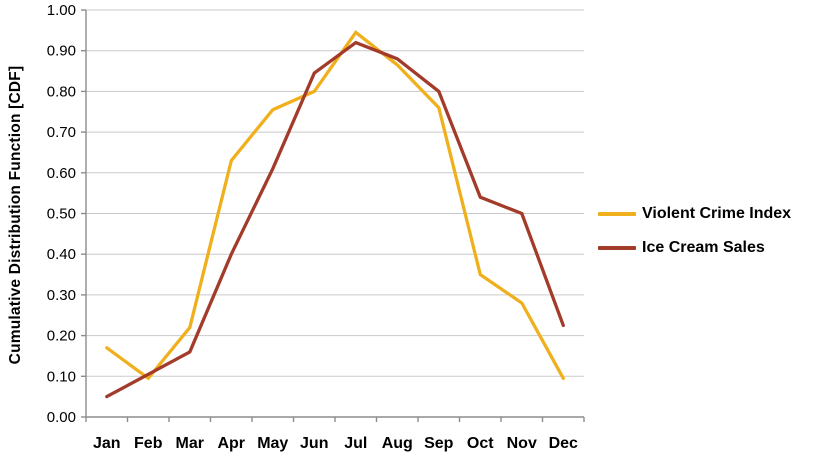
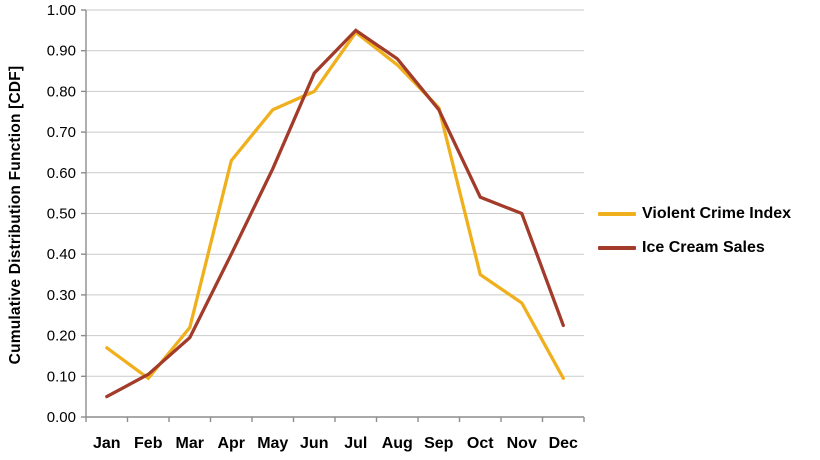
Ice Cream Sales/Mar: 0.16 -> 0.20
Ice Cream Sales/Jul: 0.92 -> 0.95
Ice Cream Sales/Sep: 0.80 -> 0.76
